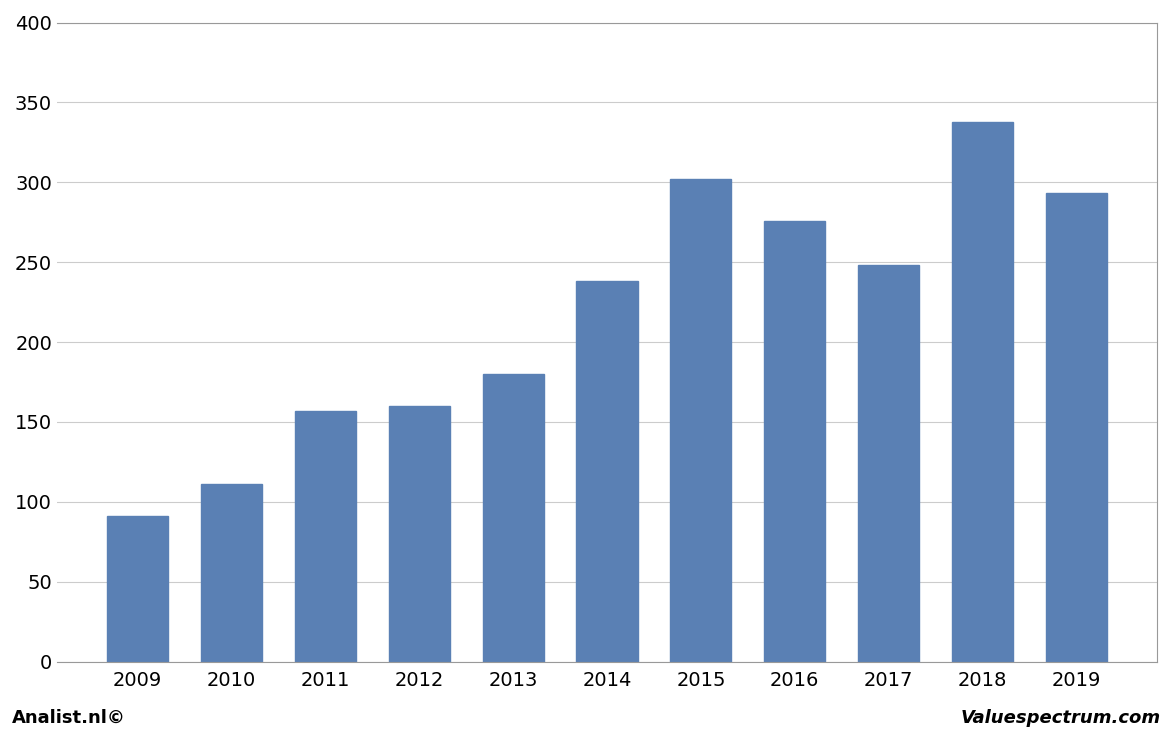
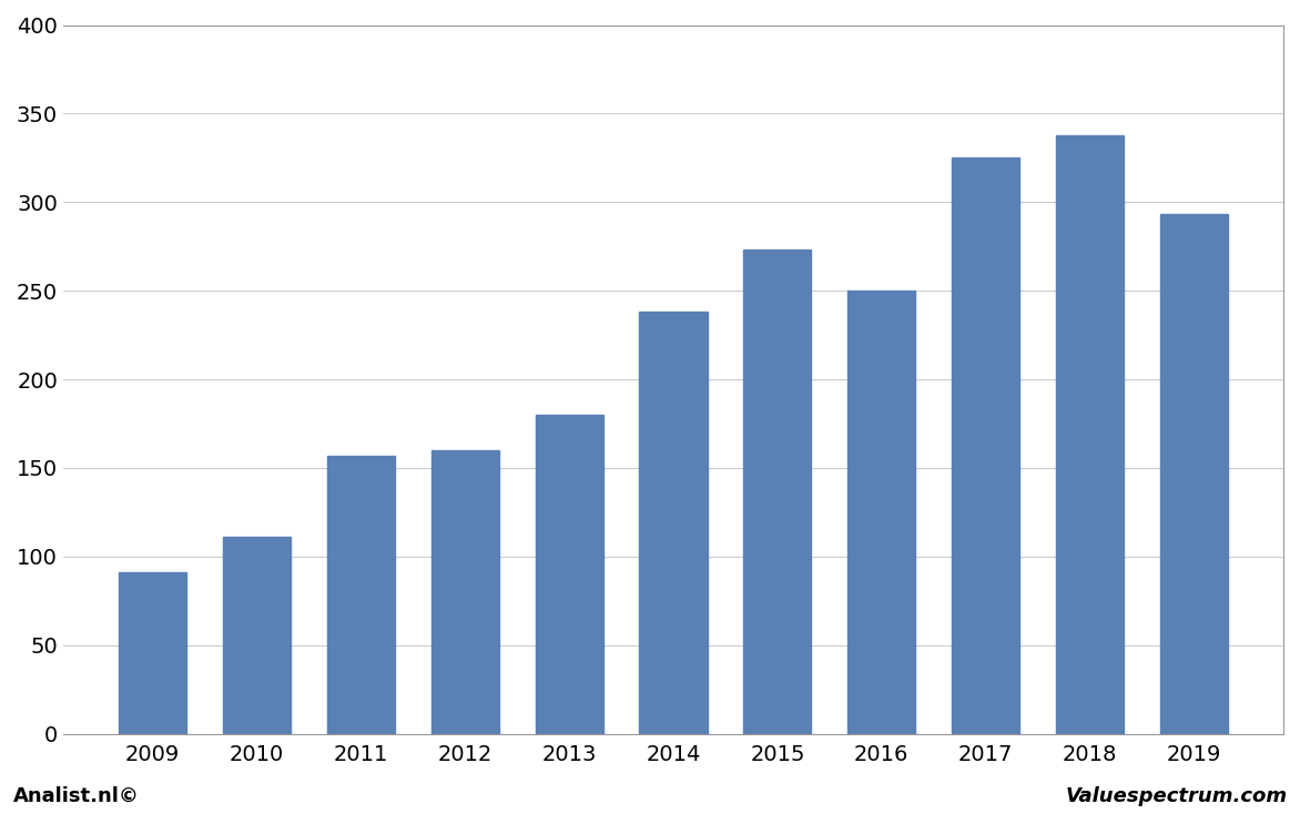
2015: 302 -> 273
2016: 276 -> 250
2017: 248 -> 325
